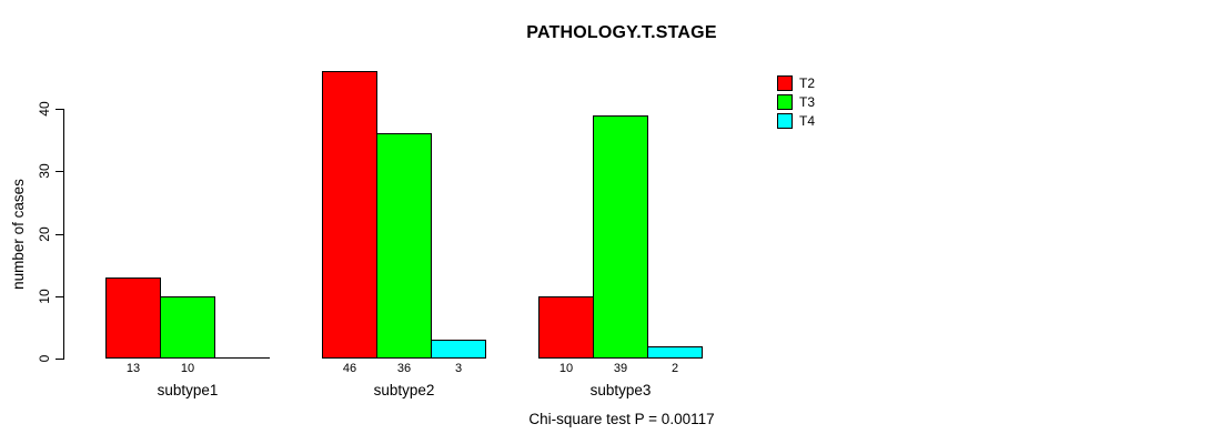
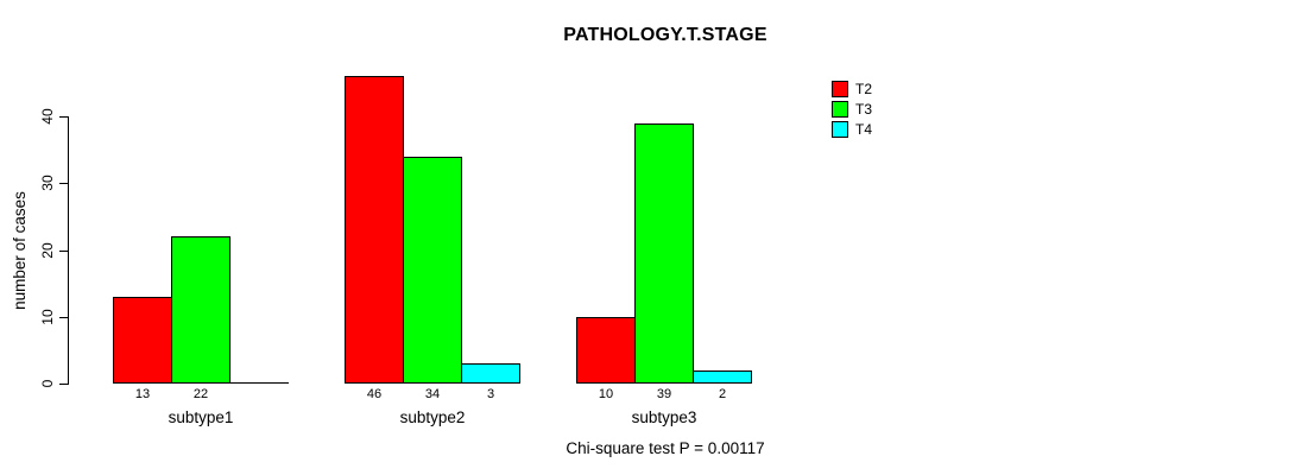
T3/subtype1: 10 -> 22
T3/subtype2: 36 -> 34
